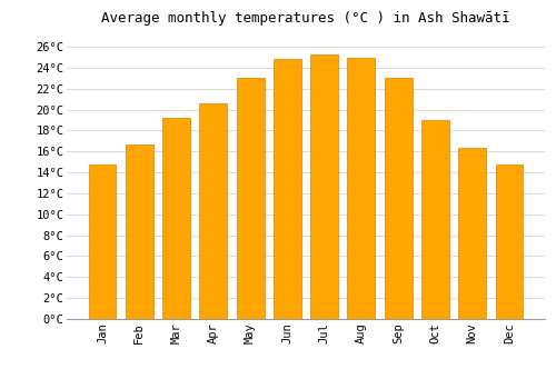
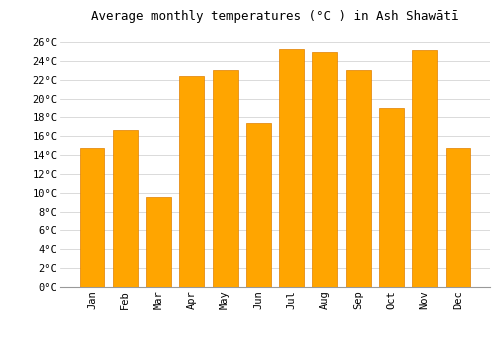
Mar: 19.2°C -> 9.6°C
Apr: 20.6°C -> 22.4°C
Jun: 24.8°C -> 17.4°C
Nov: 16.4°C -> 25.2°C
